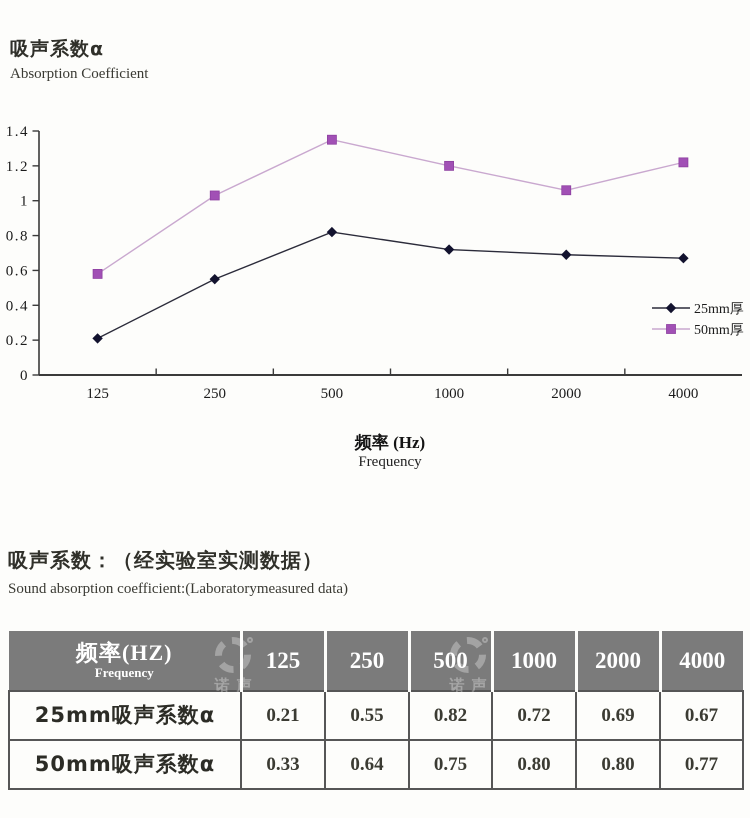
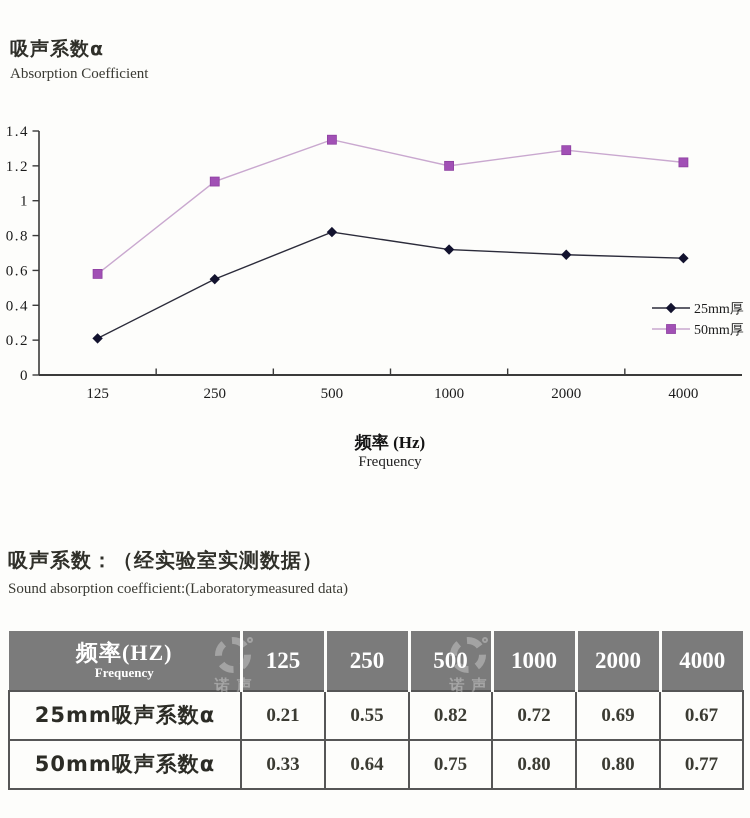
50mm厚/250: 1.03 -> 1.11
50mm厚/2000: 1.06 -> 1.29
